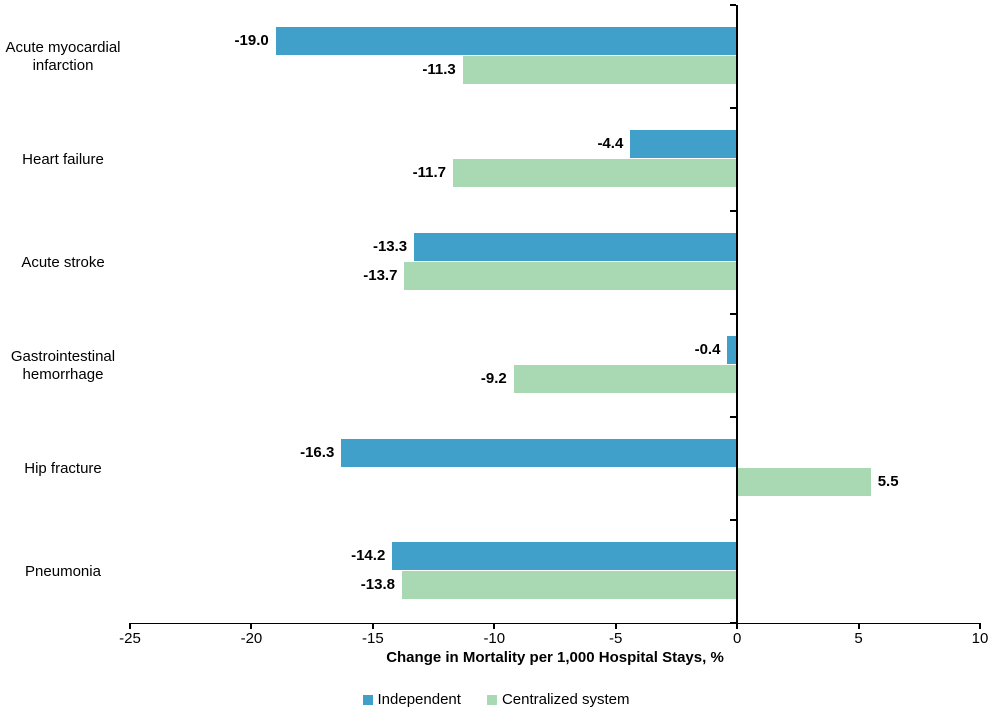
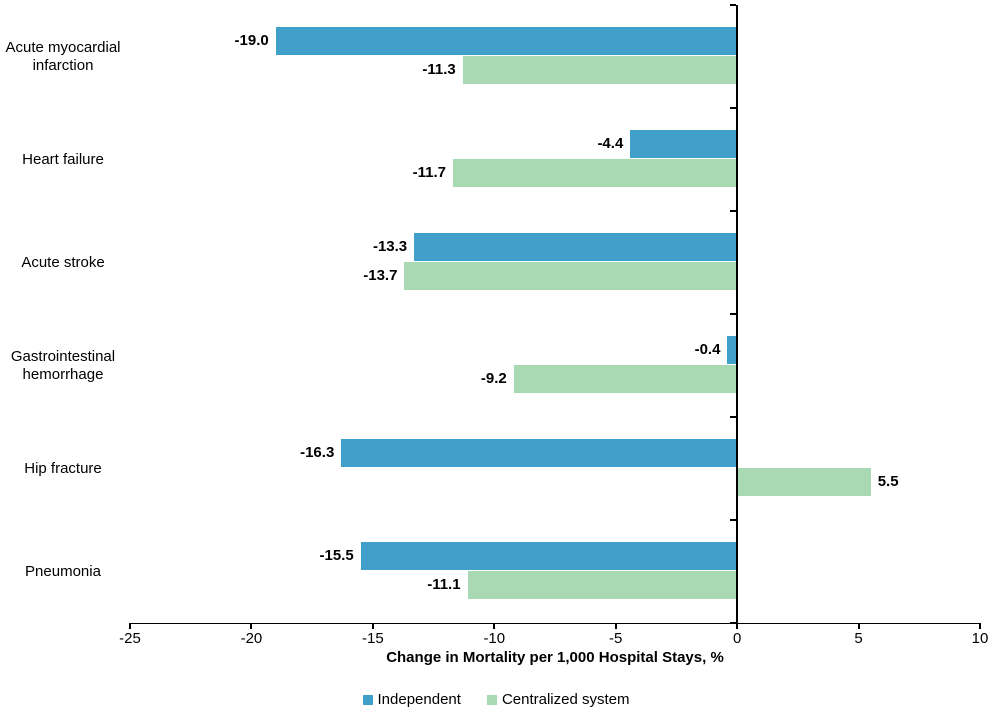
Independent/Pneumonia: -14.2 -> -15.5
Centralized system/Pneumonia: -13.8 -> -11.1
